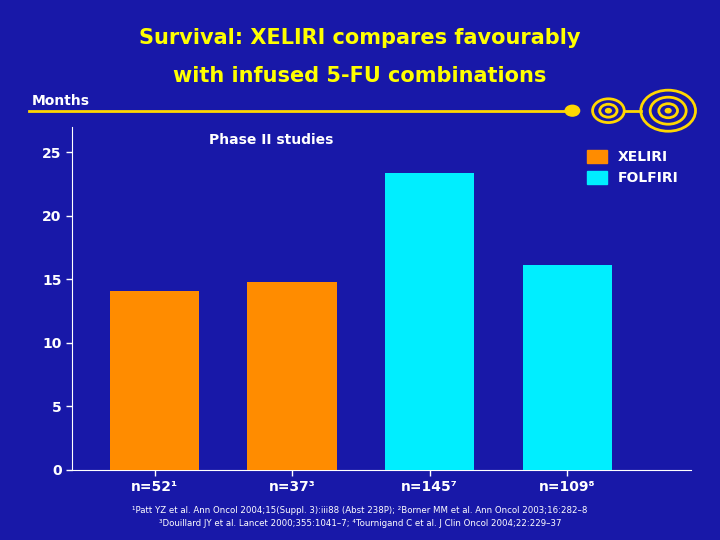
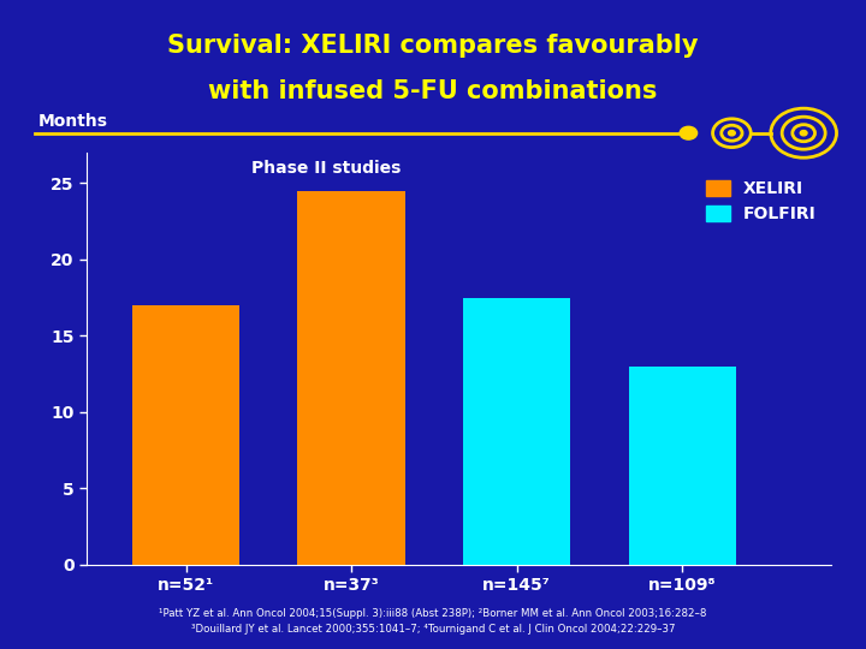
n=52¹: 14.1 -> 17.0
n=37³: 14.8 -> 24.5
n=145⁷: 23.4 -> 17.5
n=109⁸: 16.1 -> 13.0
